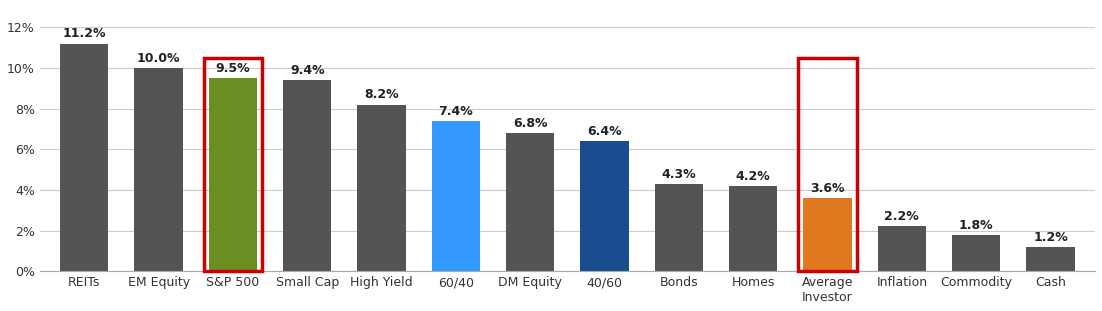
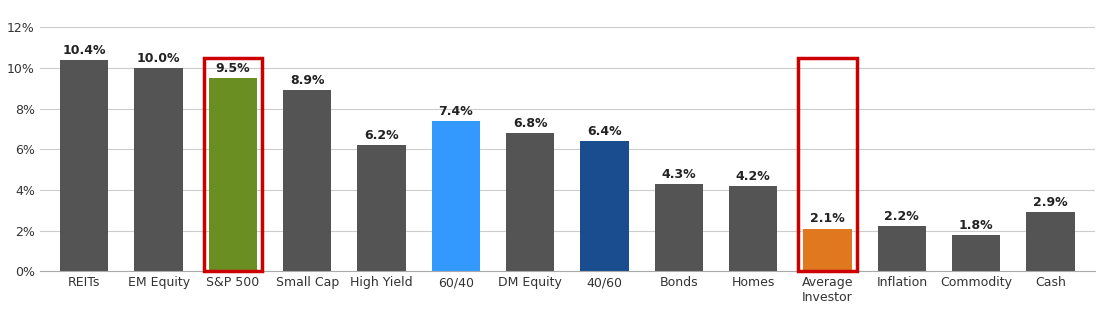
REITs: 11.2% -> 10.4%
Small Cap: 9.4% -> 8.9%
High Yield: 8.2% -> 6.2%
Average Investor: 3.6% -> 2.1%
Cash: 1.2% -> 2.9%
